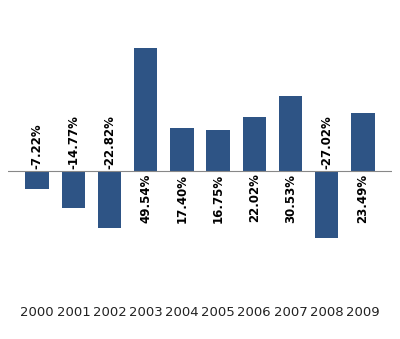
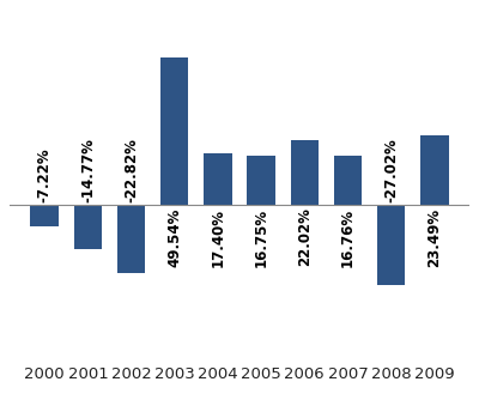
2007: 30.53% -> 16.76%
